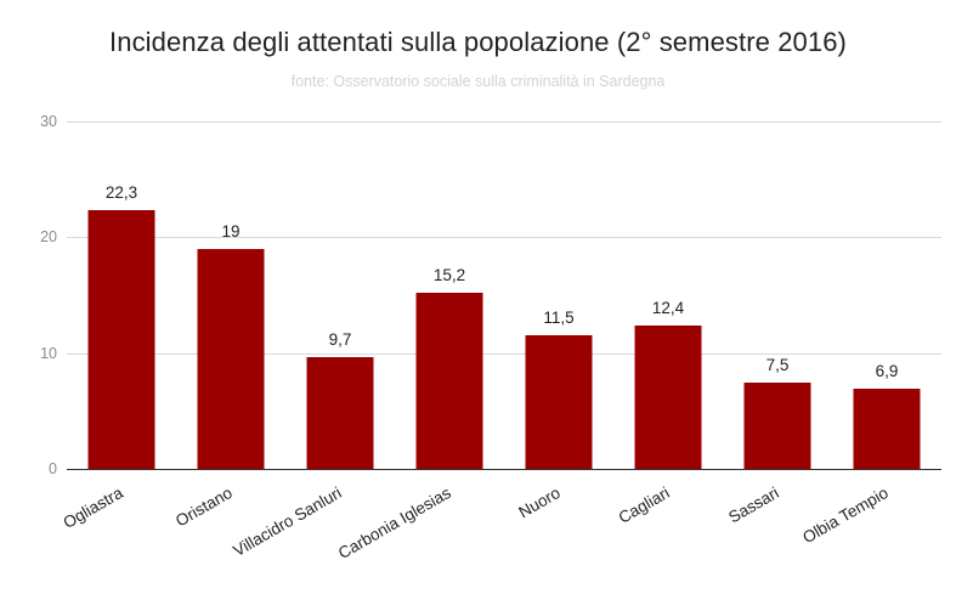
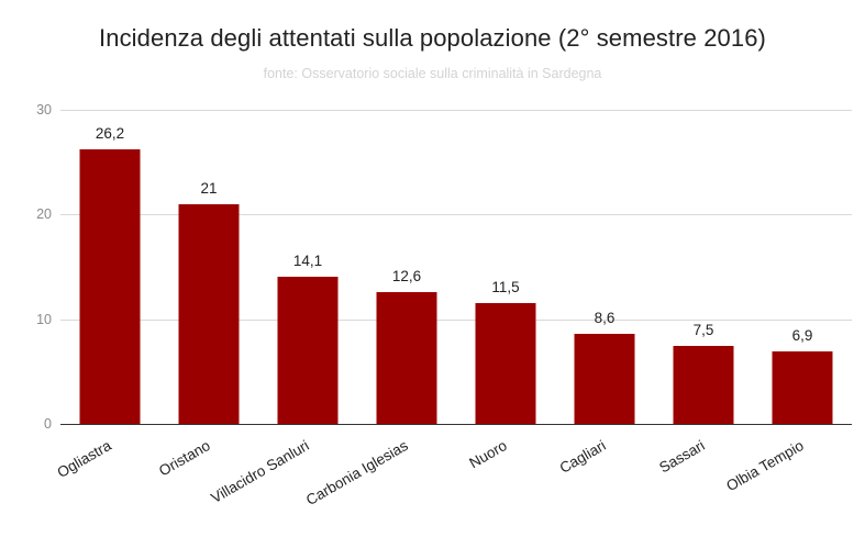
Ogliastra: 22,3 -> 26,2
Oristano: 19 -> 21
Villacidro Sanluri: 9,7 -> 14,1
Carbonia Iglesias: 15,2 -> 12,6
Cagliari: 12,4 -> 8,6
